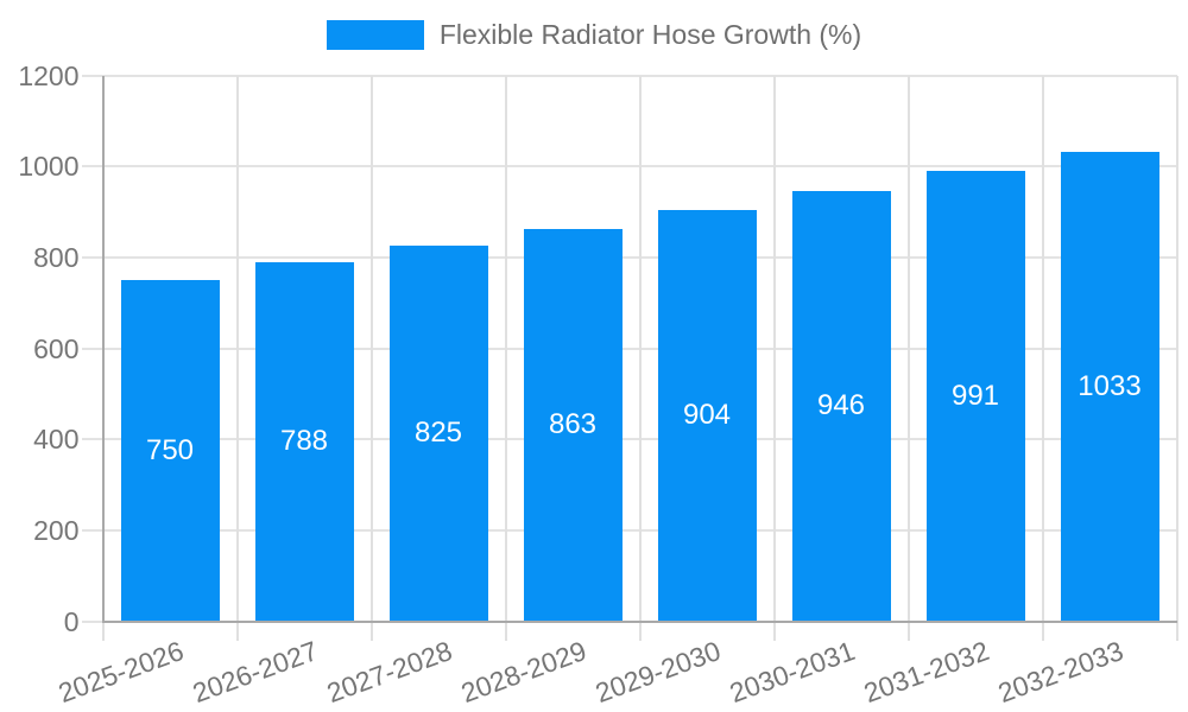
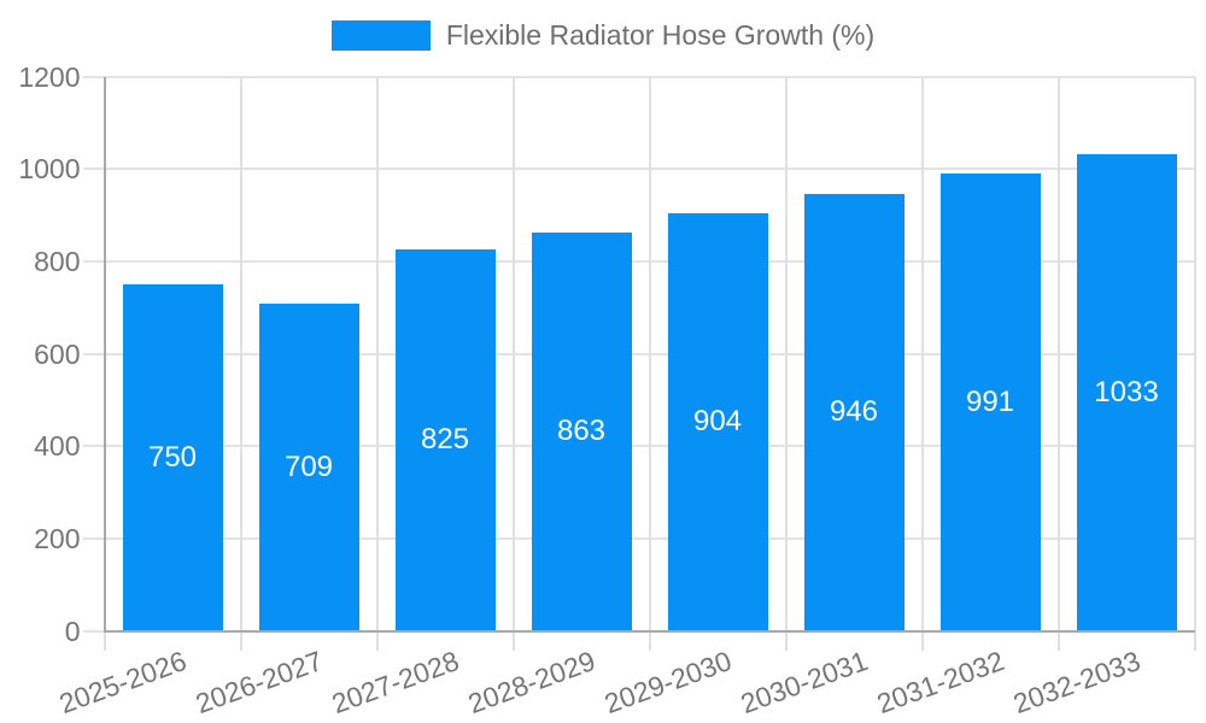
2026-2027: 788 -> 709
